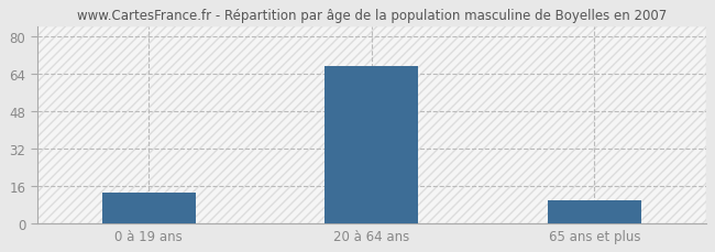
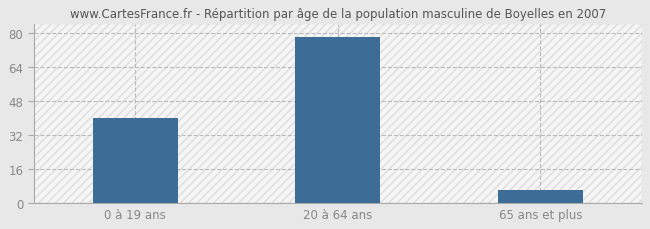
0 à 19 ans: 13 -> 40
20 à 64 ans: 67 -> 78
65 ans et plus: 10 -> 6
